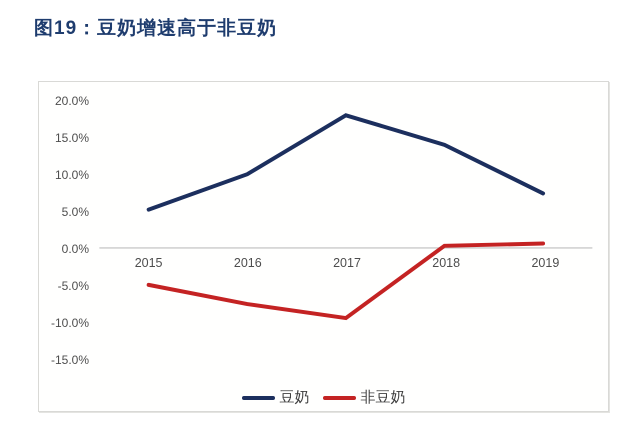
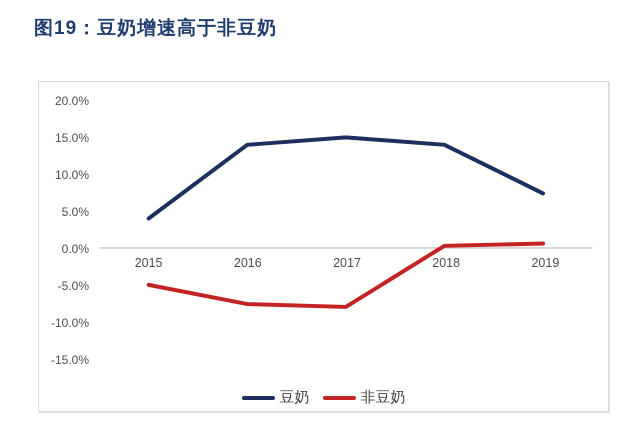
豆奶/2015: 5% -> 4%
豆奶/2016: 10% -> 14%
豆奶/2017: 18% -> 15%
非豆奶/2017: -10% -> -8%
